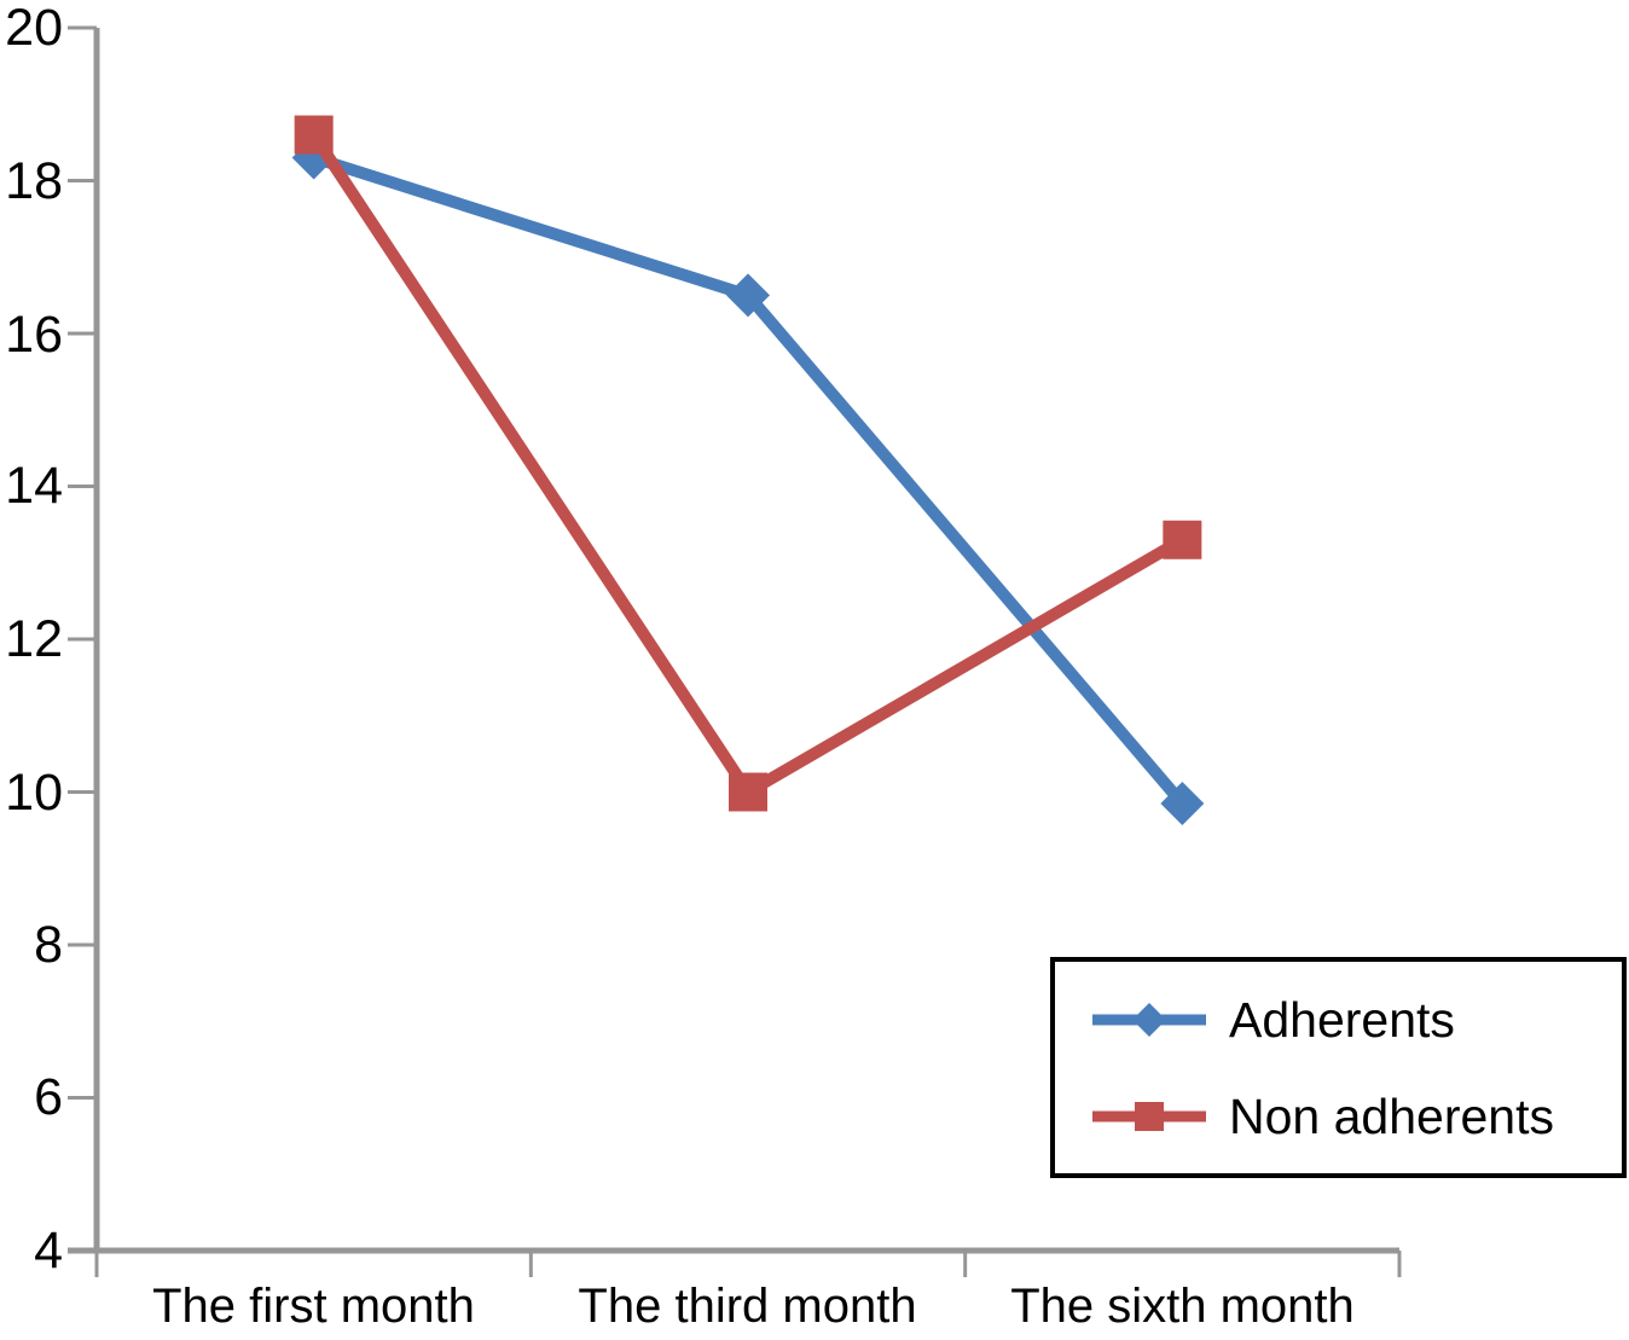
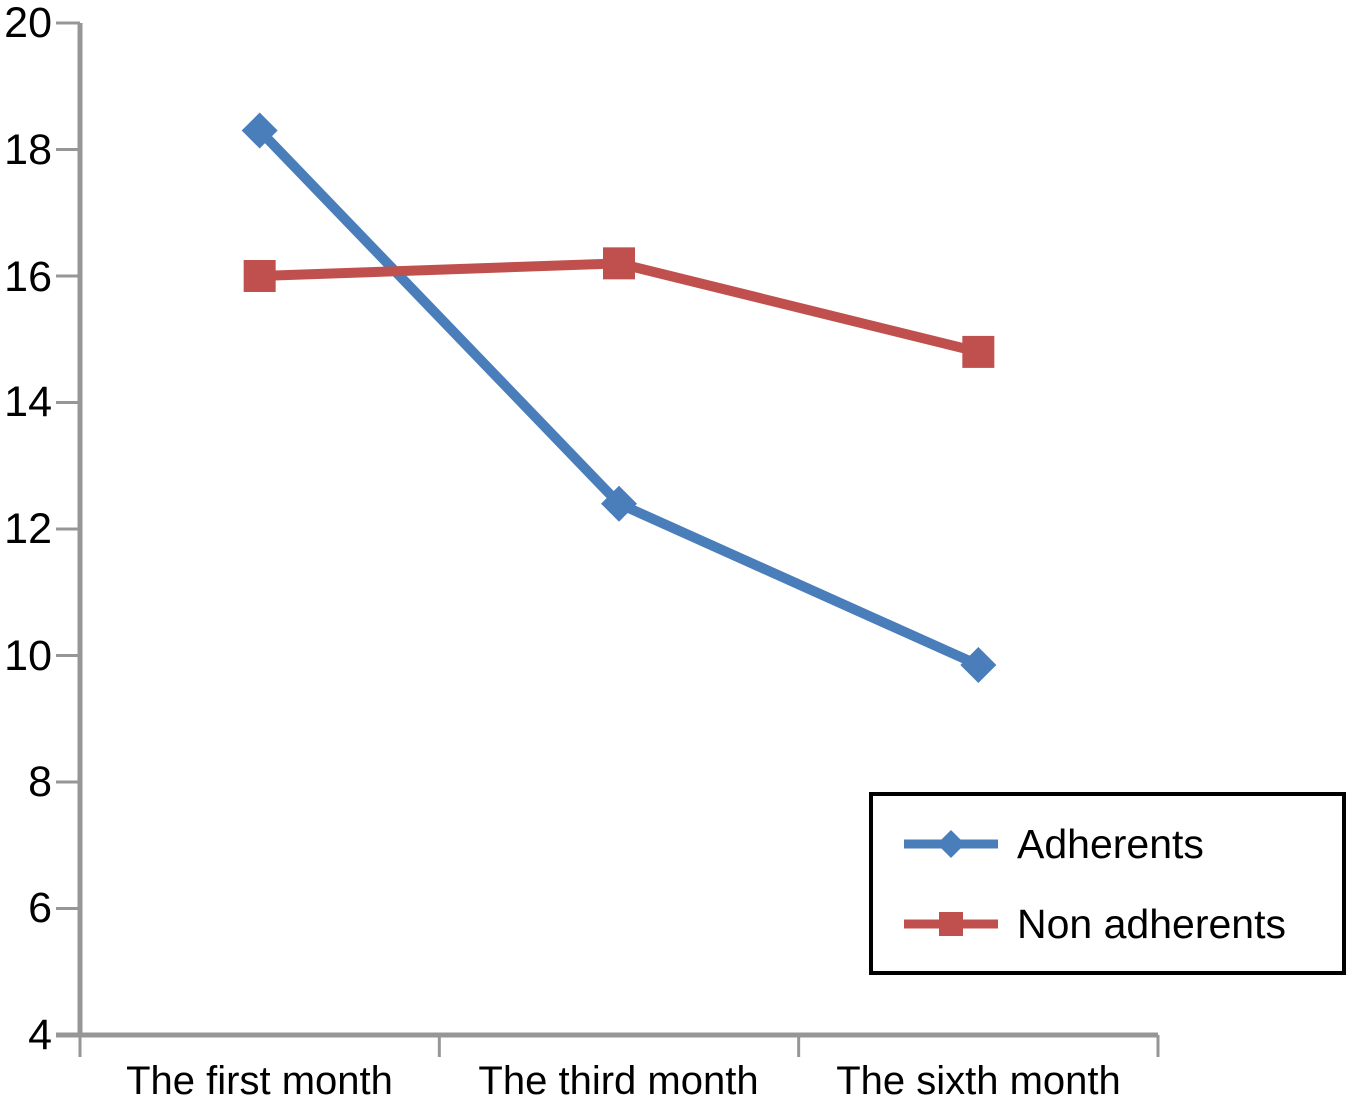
Non adherents/The first month: 18.6 -> 16.0
Adherents/The third month: 16.5 -> 12.4
Non adherents/The third month: 10.0 -> 16.2
Non adherents/The sixth month: 13.3 -> 14.8
